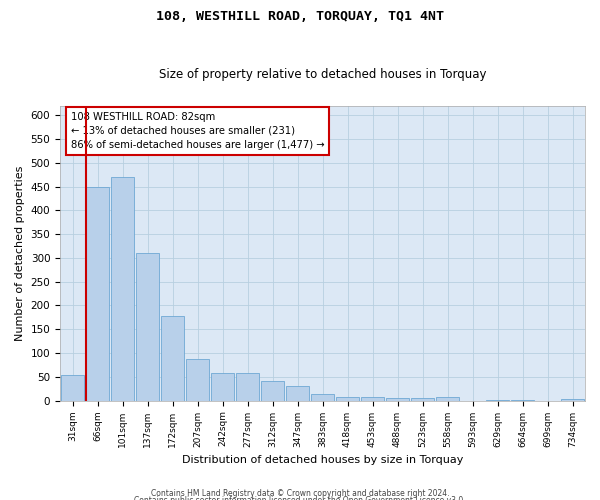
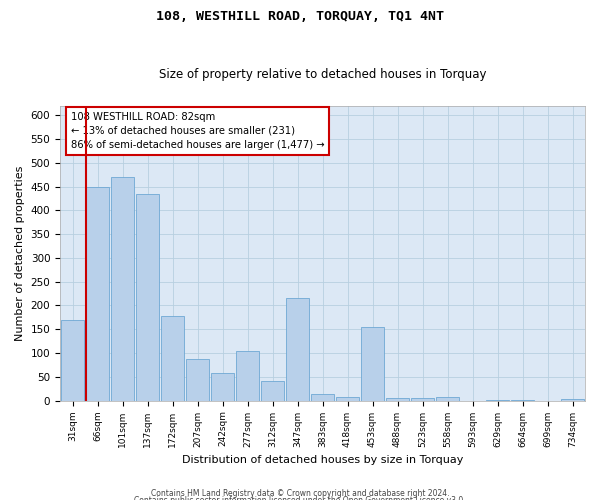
31sqm: 53 -> 170
137sqm: 310 -> 435
277sqm: 58 -> 105
347sqm: 31 -> 215
453sqm: 8 -> 155
